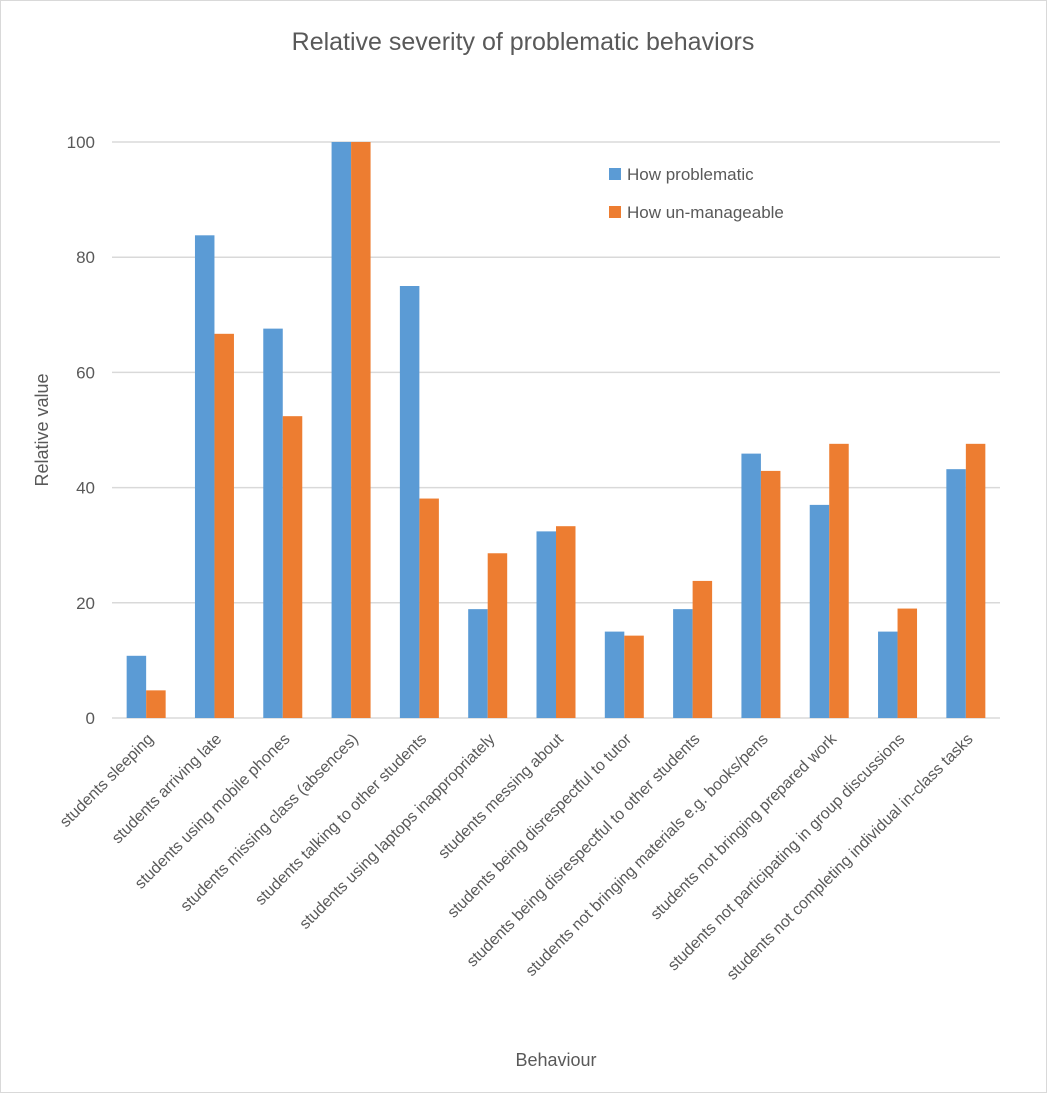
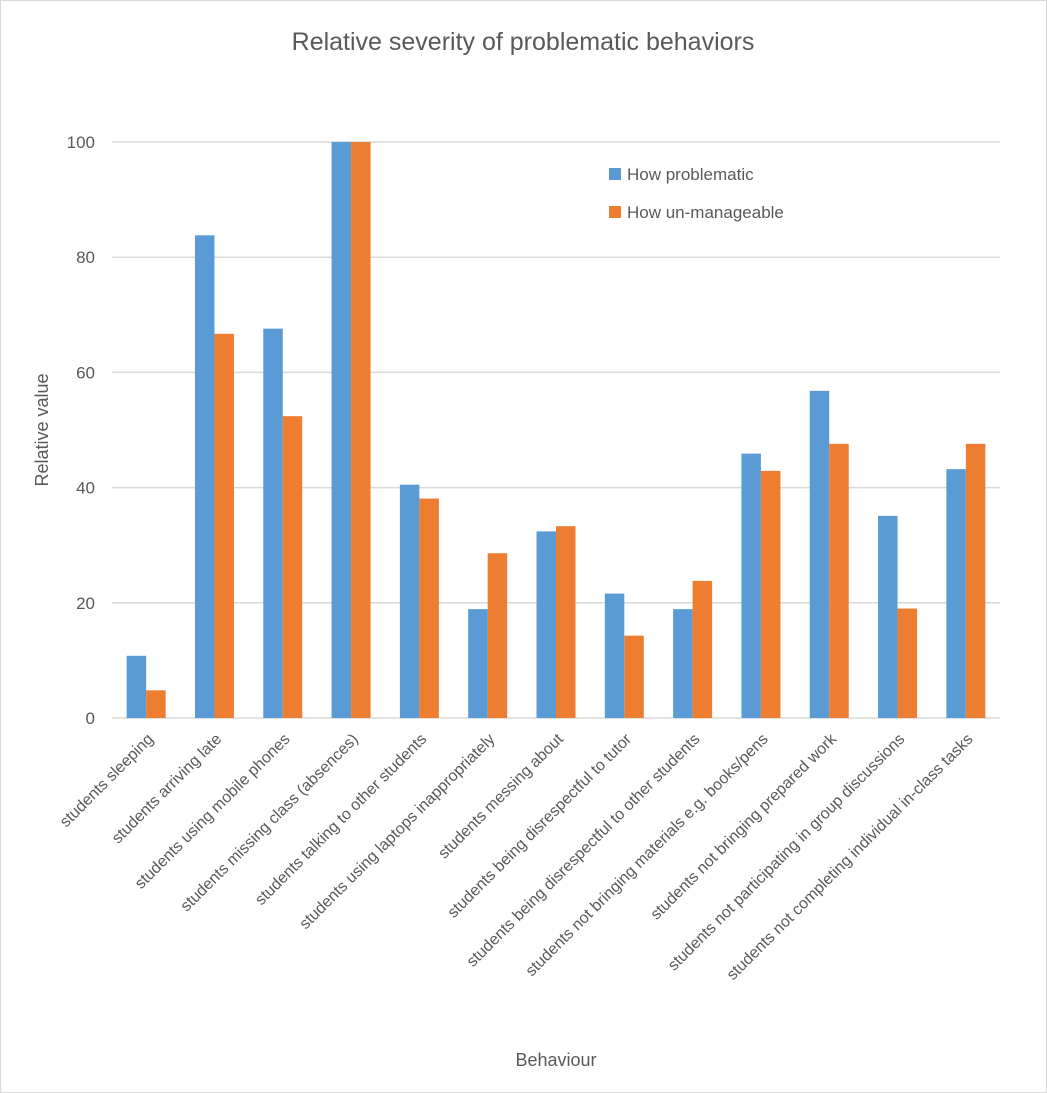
How problematic/students talking to other students: 75 -> 40
How problematic/students being disrespectful to tutor: 15 -> 22
How problematic/students not bringing prepared work: 37 -> 57
How problematic/students not participating in group discussions: 15 -> 35
